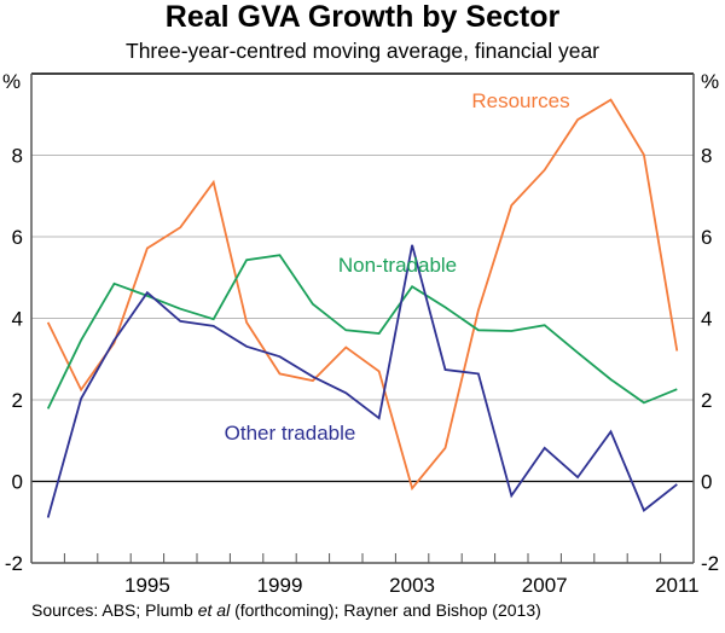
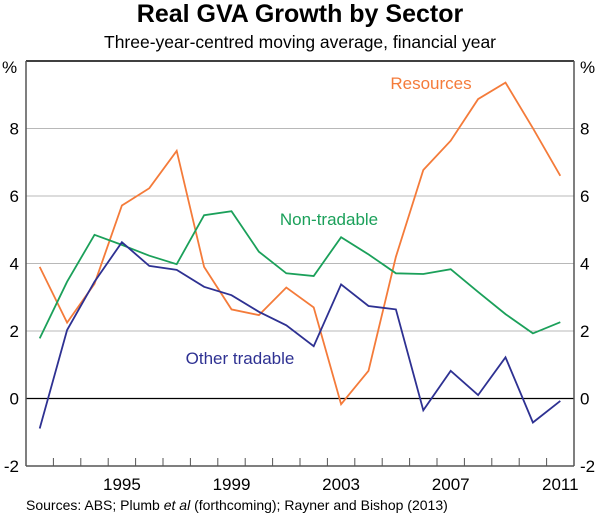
Other tradable/2003: 5.8 -> 3.4
Resources/2011: 3.2 -> 6.6
